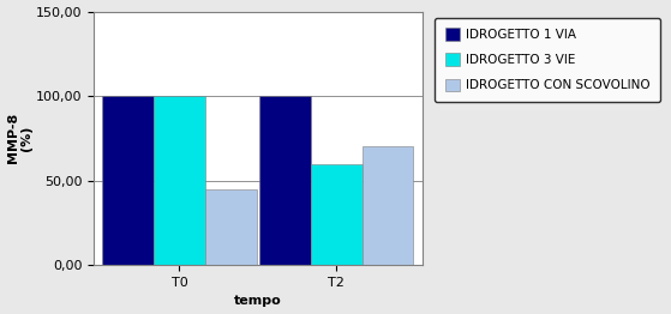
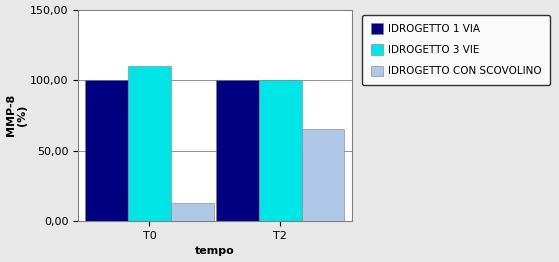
IDROGETTO 3 VIE/T0: 100 -> 110
IDROGETTO CON SCOVOLINO/T0: 45 -> 13
IDROGETTO 3 VIE/T2: 60 -> 100
IDROGETTO CON SCOVOLINO/T2: 70 -> 65
